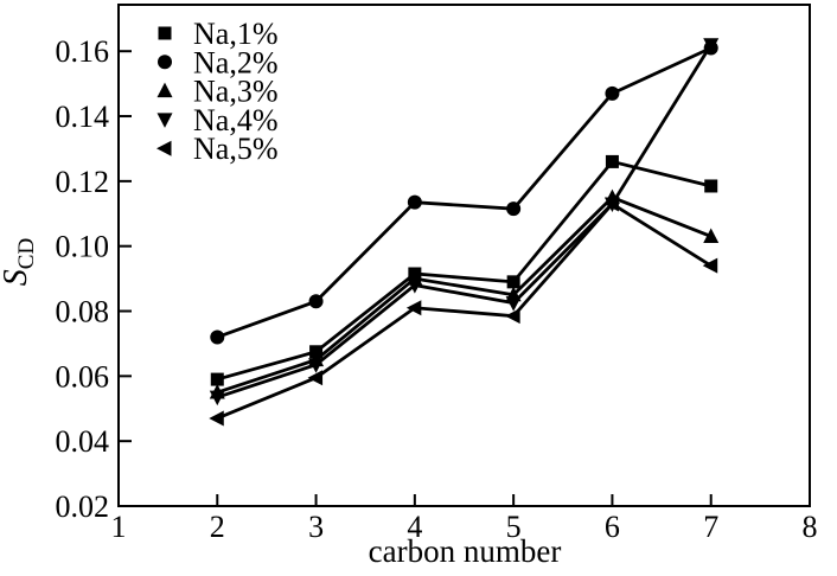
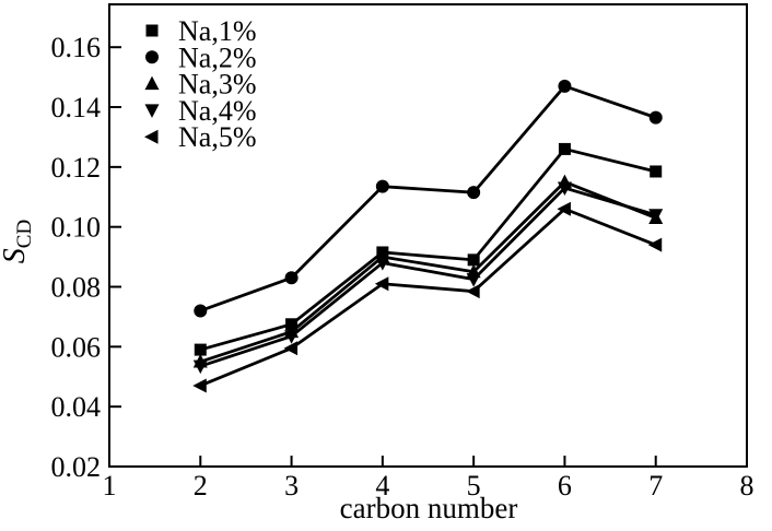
Na,5%/6: 0.113 -> 0.106
Na,2%/7: 0.161 -> 0.137
Na,4%/7: 0.162 -> 0.104
